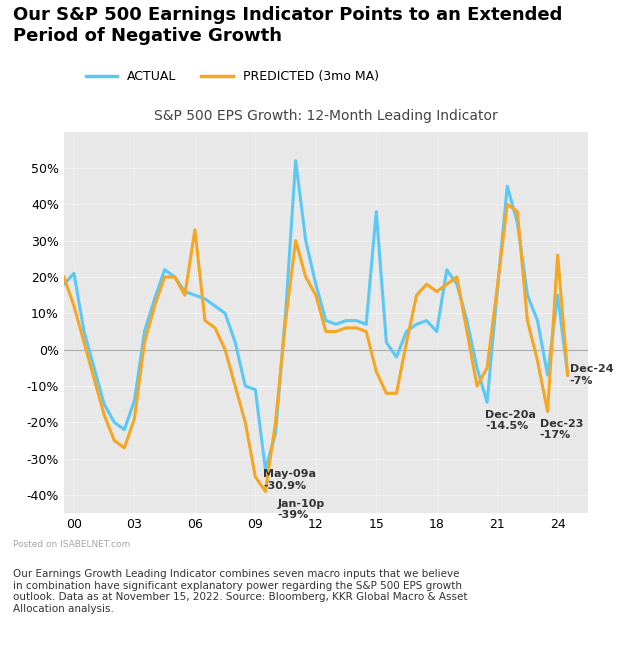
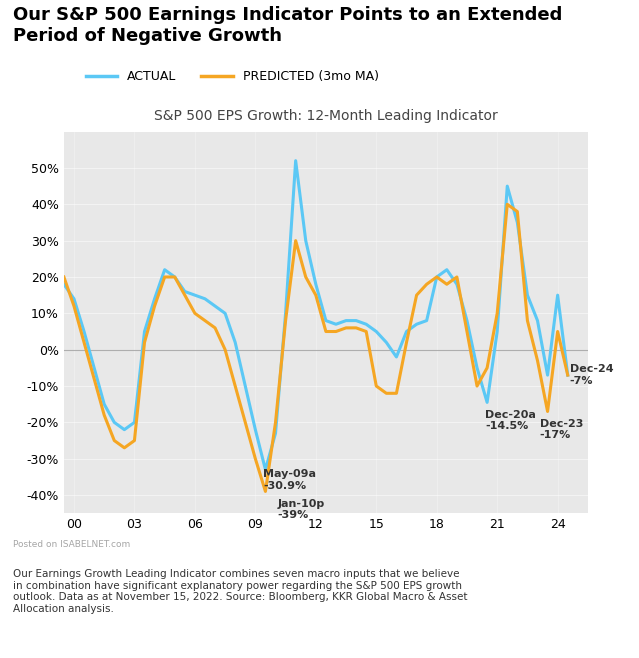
ACTUAL/00: 21.0% -> 14.0%
ACTUAL/03: -14.0% -> -20.0%
PREDICTED (3mo MA)/03: -19% -> -25%
PREDICTED (3mo MA)/06: 33% -> 10%
ACTUAL/09: -11.0% -> -22.0%
PREDICTED (3mo MA)/09: -35% -> -30%
ACTUAL/15: 38.0% -> 5.0%
PREDICTED (3mo MA)/15: -6% -> -10%
ACTUAL/18: 5.0% -> 20.0%
PREDICTED (3mo MA)/18: 16% -> 20%
ACTUAL/21: 16.0% -> 5.0%
PREDICTED (3mo MA)/21: 17% -> 10%
PREDICTED (3mo MA)/24: 26% -> 5%
